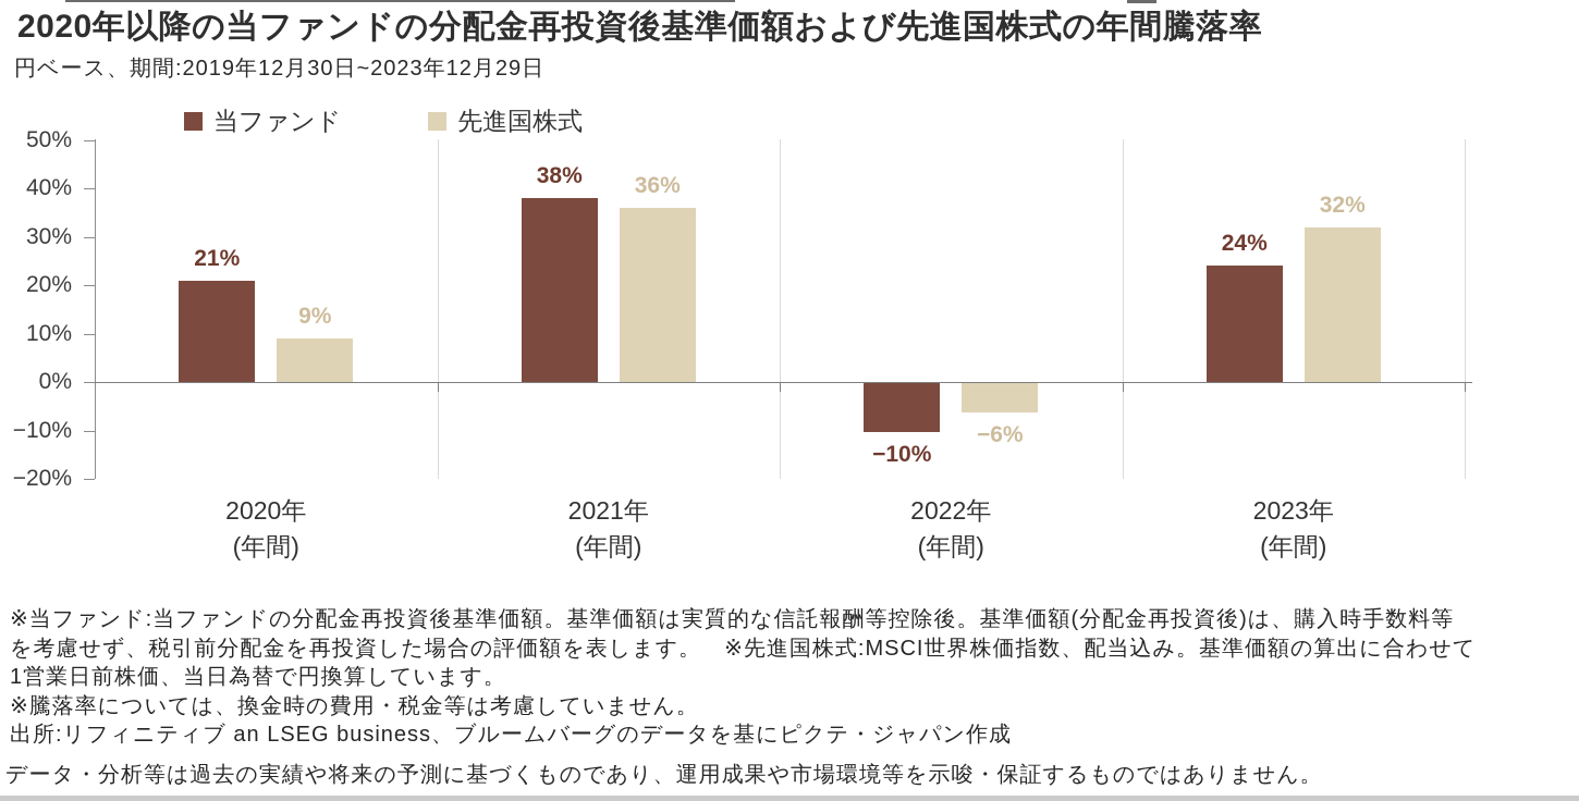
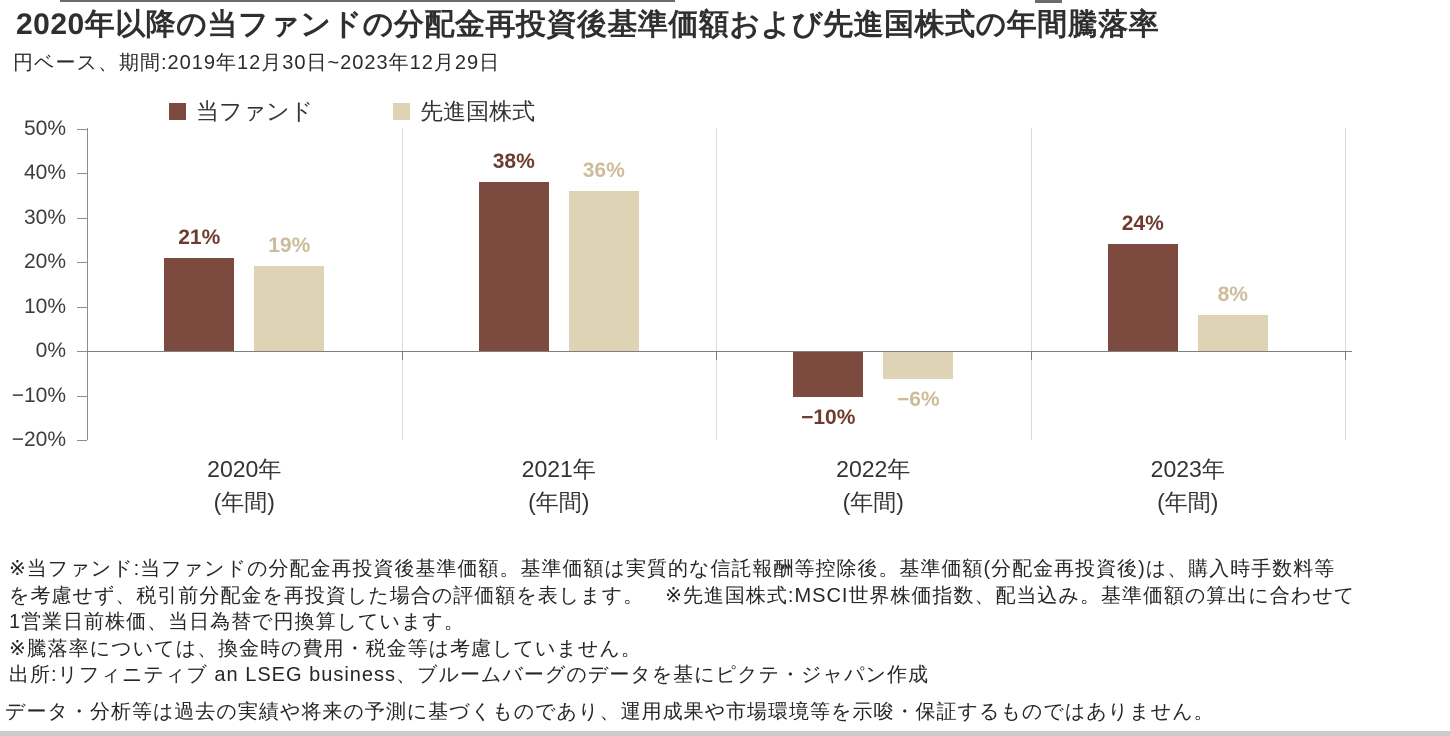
先進国株式/2020年: 9% -> 19%
先進国株式/2023年: 32% -> 8%
